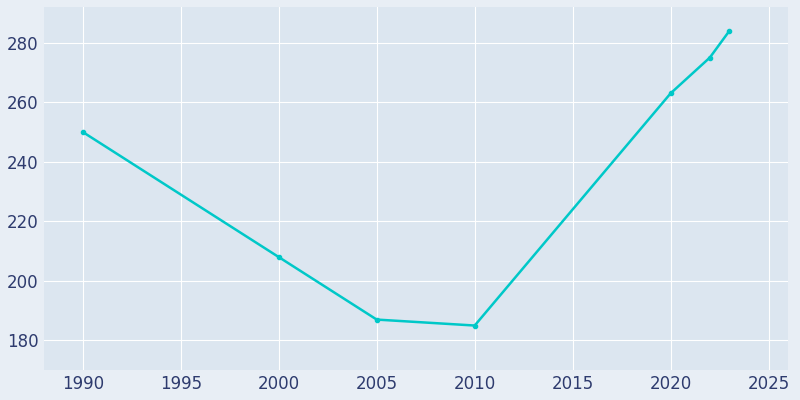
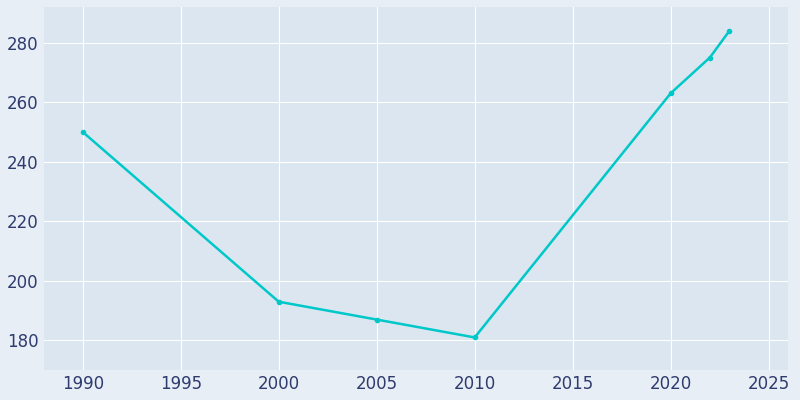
2000: 208 -> 193
2010: 185 -> 181
